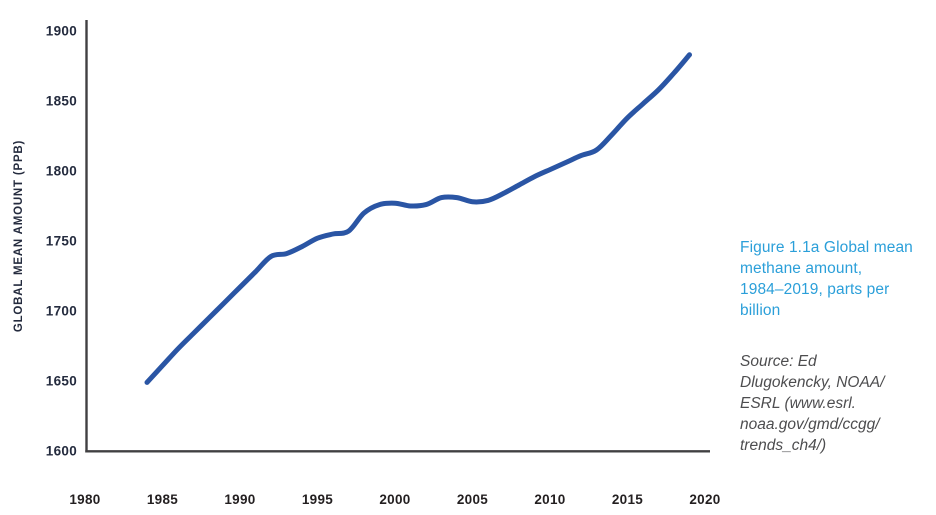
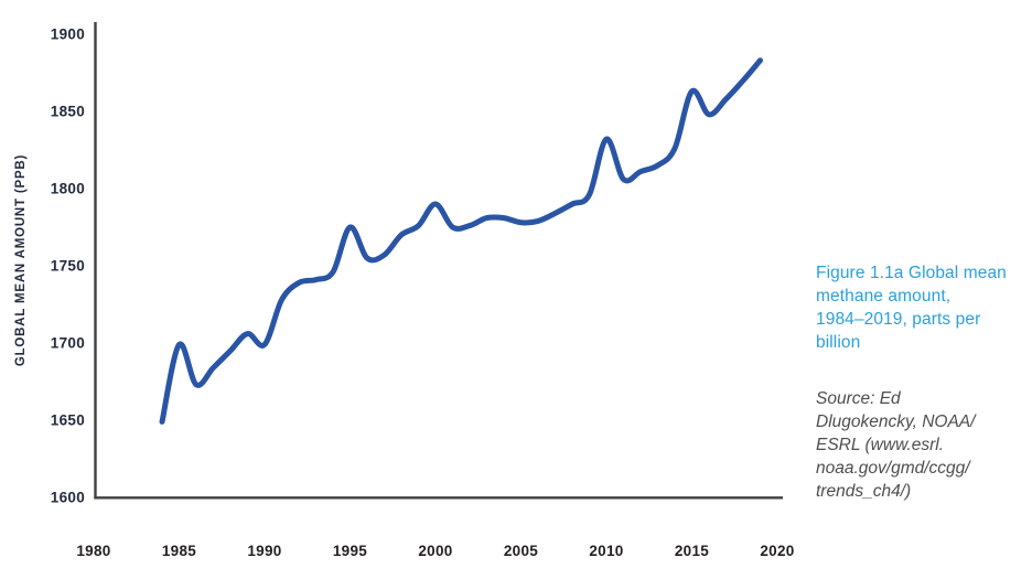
1985: 1661 -> 1699
1990: 1717 -> 1699
1995: 1752 -> 1775
2000: 1777 -> 1790
2010: 1801 -> 1832
2015: 1838 -> 1863
